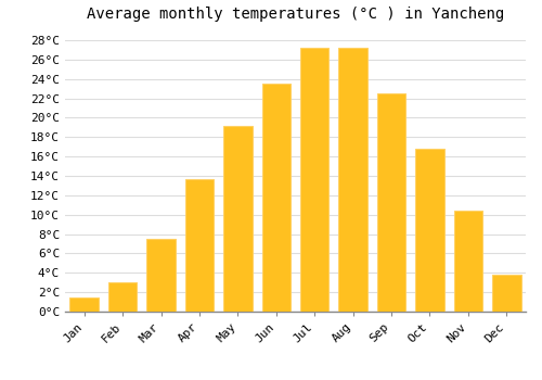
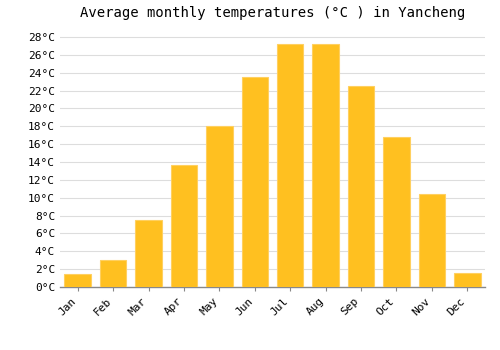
May: 19.2°C -> 18.0°C
Dec: 3.8°C -> 1.6°C
